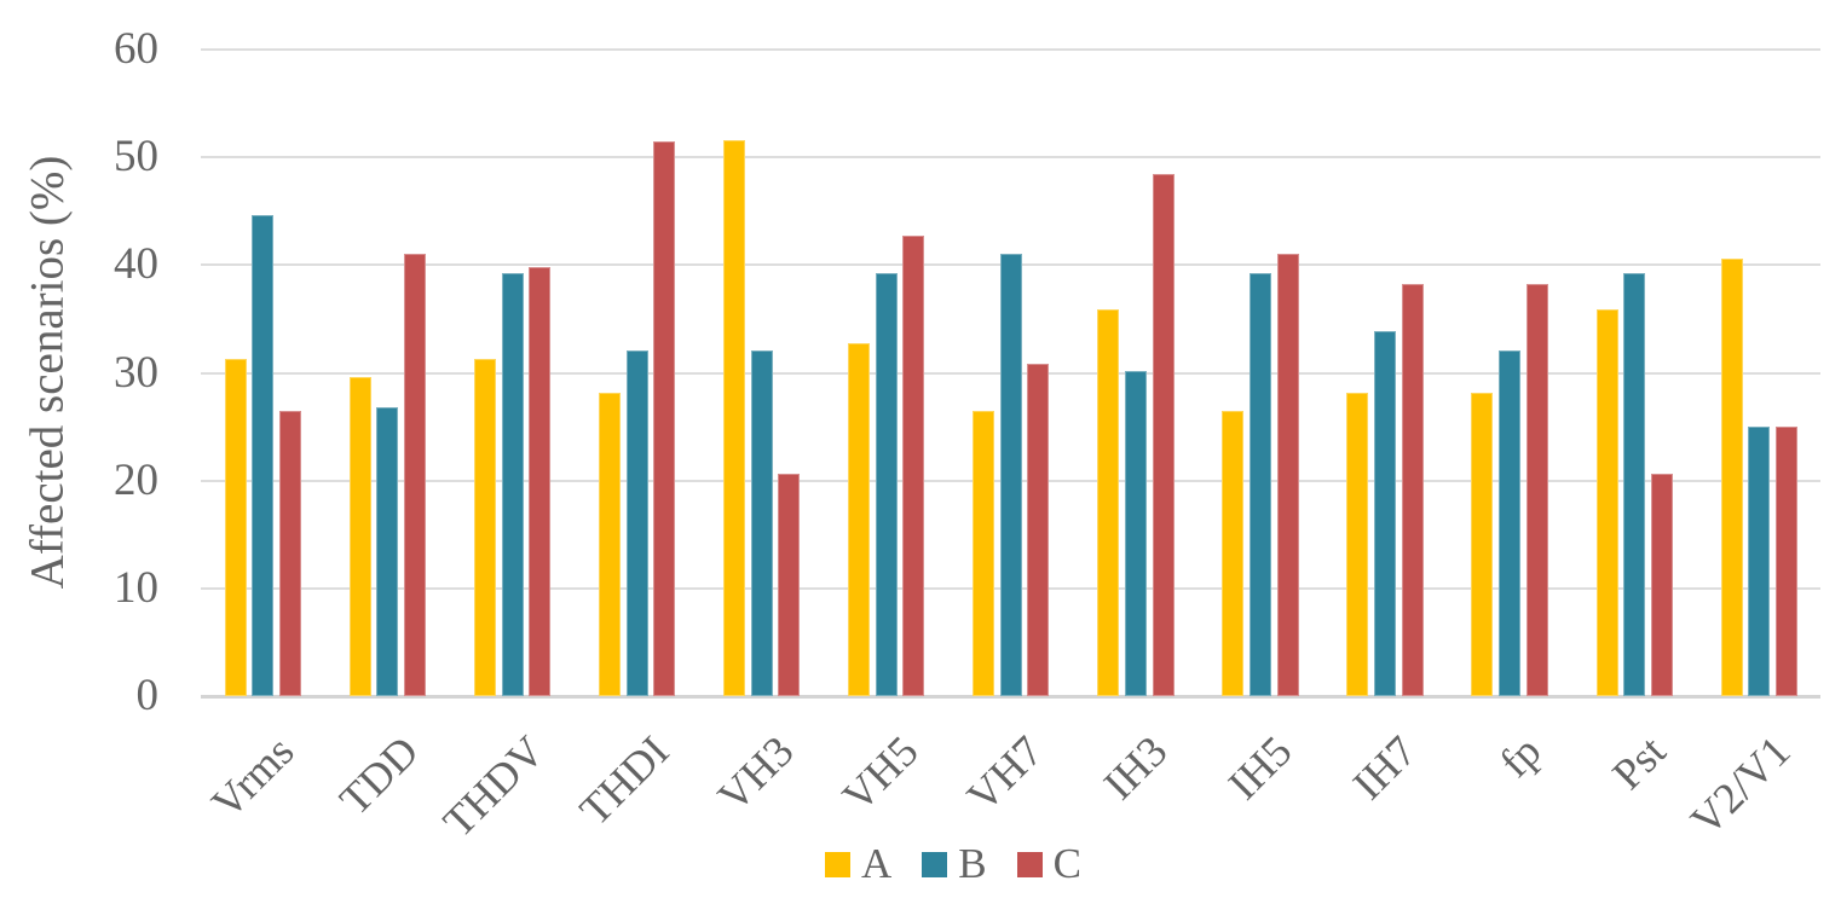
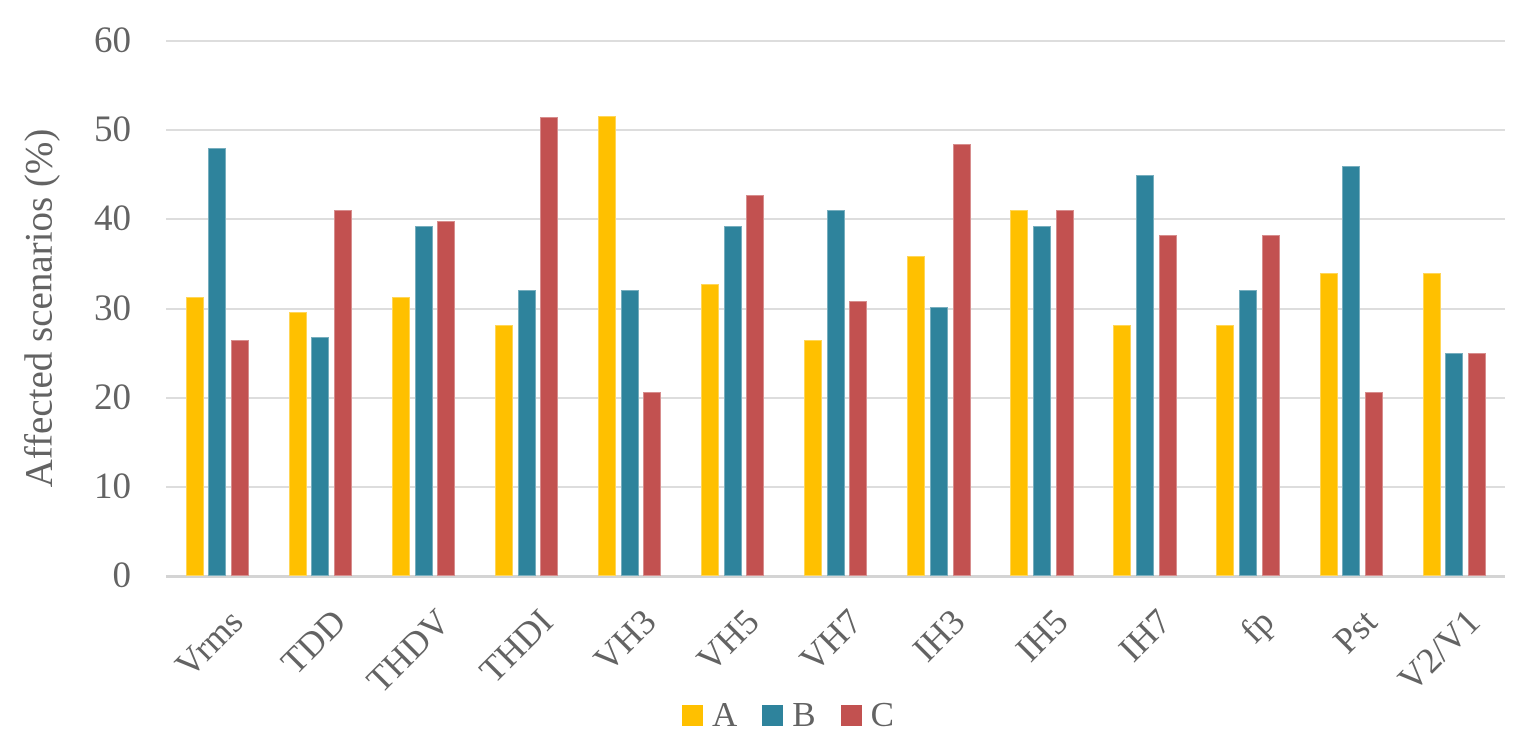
B/Vrms: 45 -> 48
A/IH5: 26 -> 41
B/IH7: 34 -> 45
A/Pst: 36 -> 34
B/Pst: 39 -> 46
A/V2/V1: 41 -> 34
